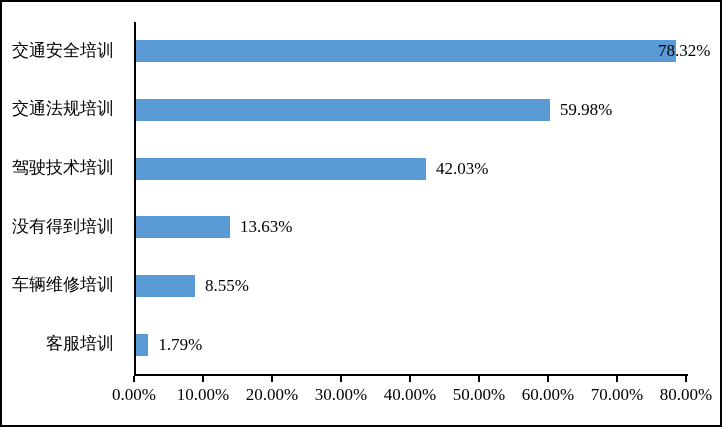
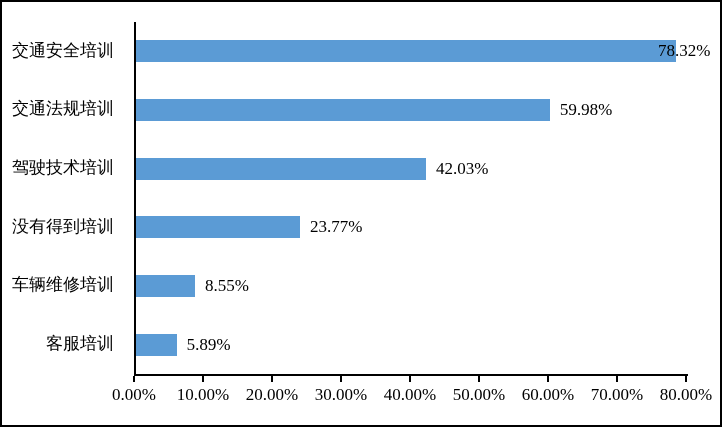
没有得到培训: 13.63% -> 23.77%
客服培训: 1.79% -> 5.89%
